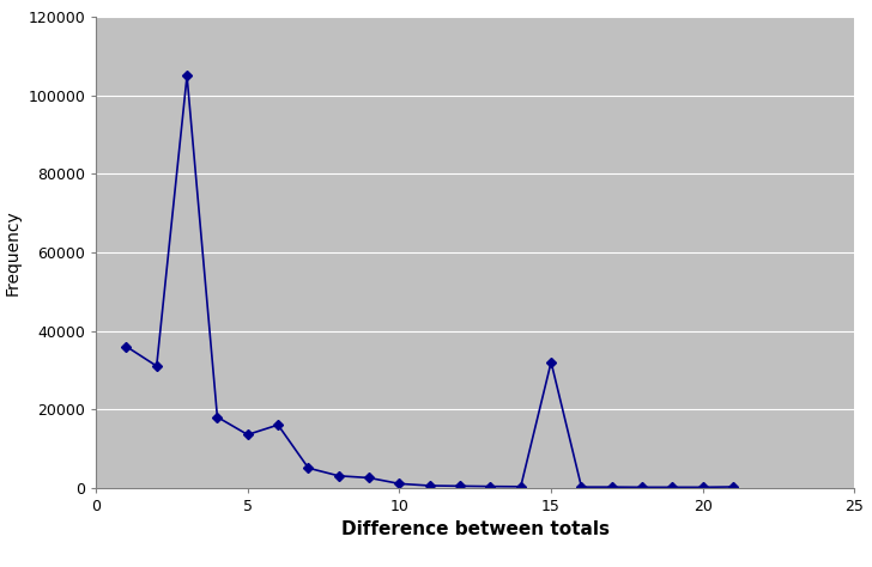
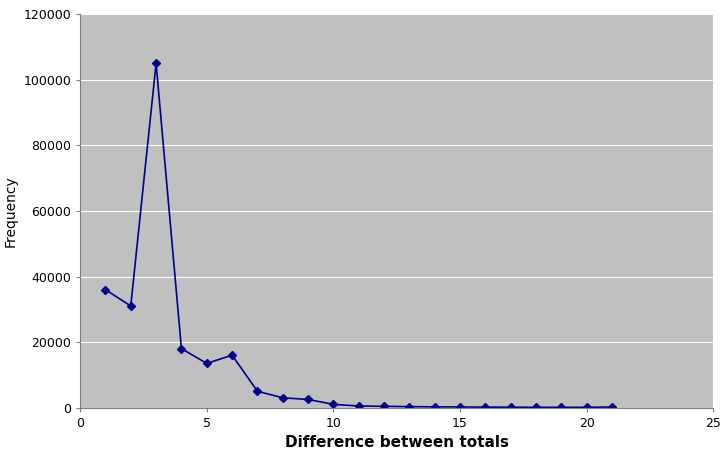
15: 32000 -> 200
